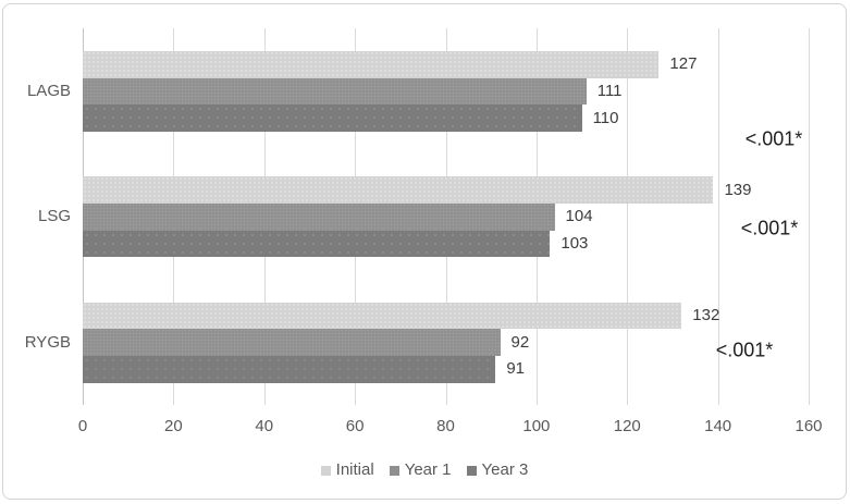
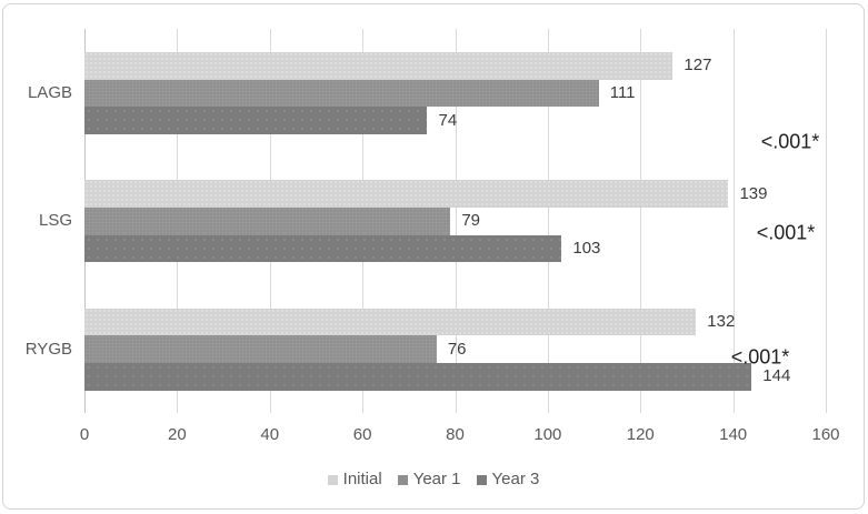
Year 3/LAGB: 110 -> 74
Year 1/LSG: 104 -> 79
Year 1/RYGB: 92 -> 76
Year 3/RYGB: 91 -> 144
